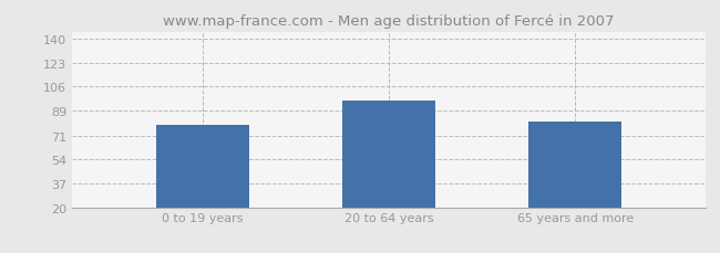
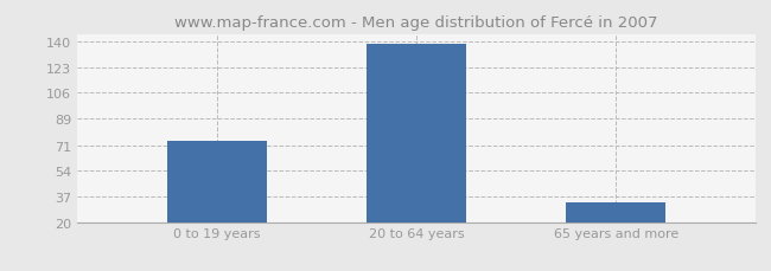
0 to 19 years: 79 -> 74
20 to 64 years: 96 -> 139
65 years and more: 81 -> 33
